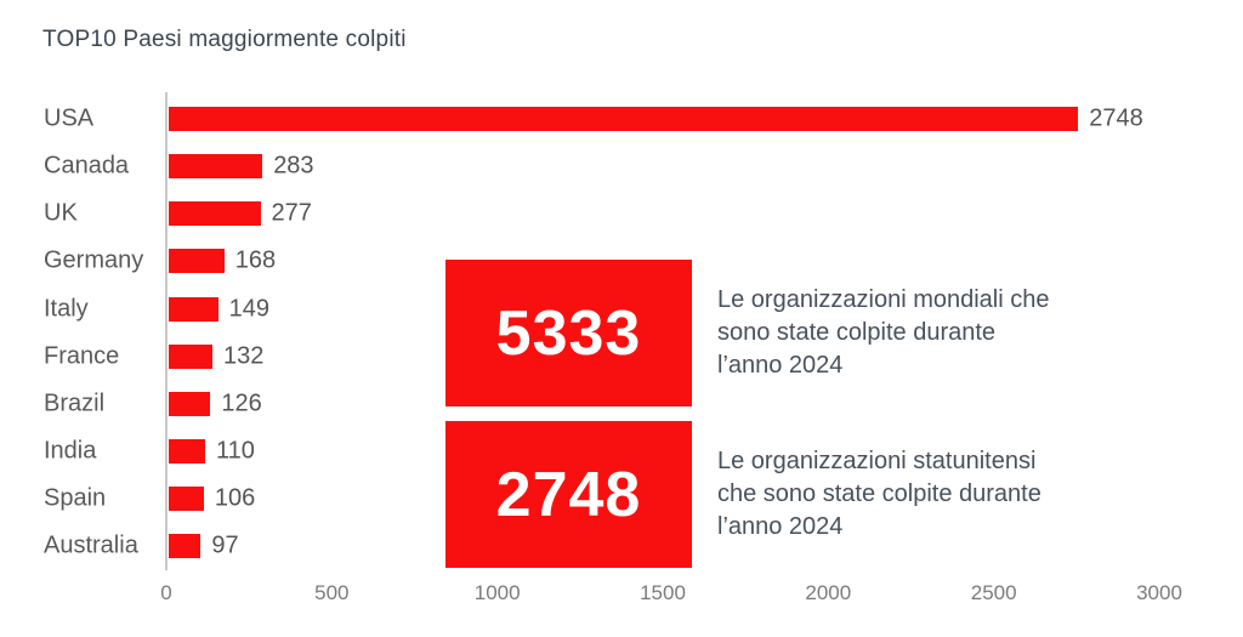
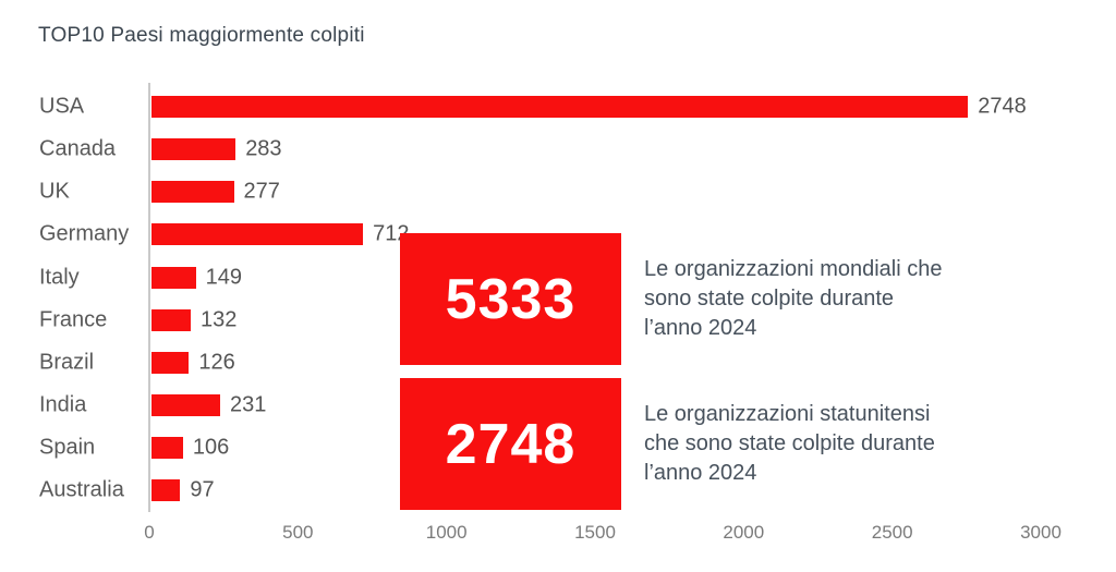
Germany: 168 -> 712
India: 110 -> 231
